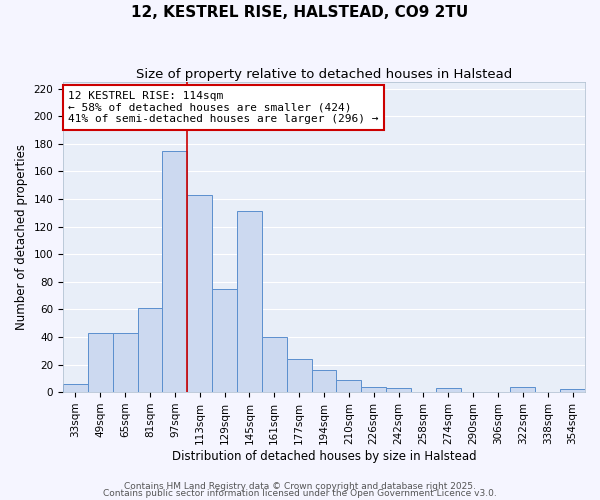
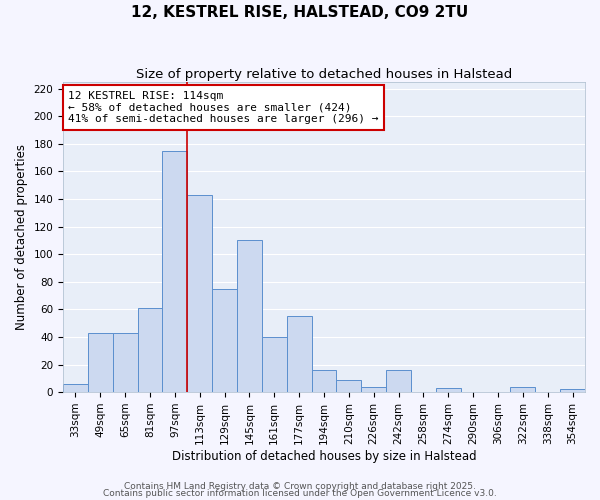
145sqm: 131 -> 110
177sqm: 24 -> 55
242sqm: 3 -> 16
